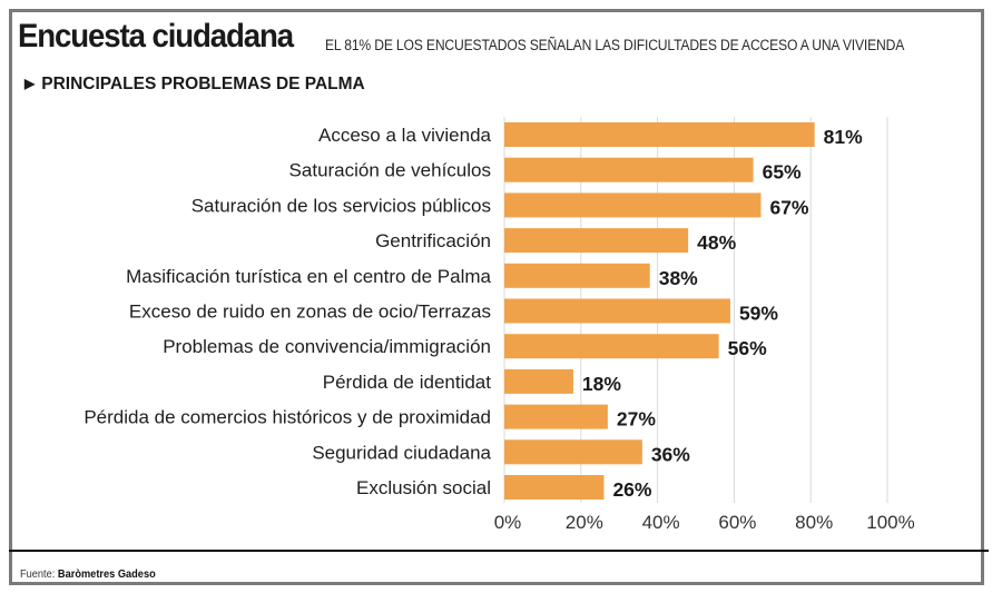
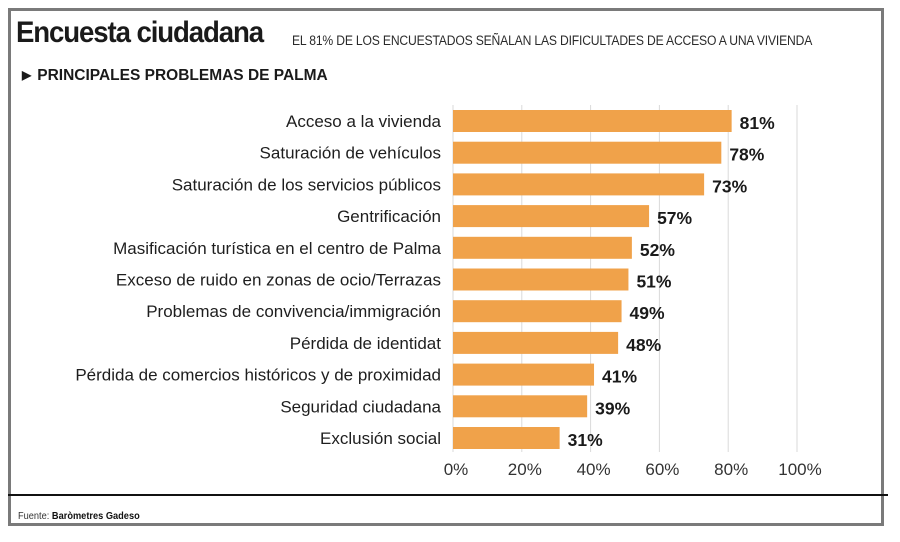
Saturación de vehículos: 65% -> 78%
Saturación de los servicios públicos: 67% -> 73%
Gentrificación: 48% -> 57%
Masificación turística en el centro de Palma: 38% -> 52%
Exceso de ruido en zonas de ocio/Terrazas: 59% -> 51%
Problemas de convivencia/immigración: 56% -> 49%
Pérdida de identidat: 18% -> 48%
Pérdida de comercios históricos y de proximidad: 27% -> 41%
Seguridad ciudadana: 36% -> 39%
Exclusión social: 26% -> 31%
